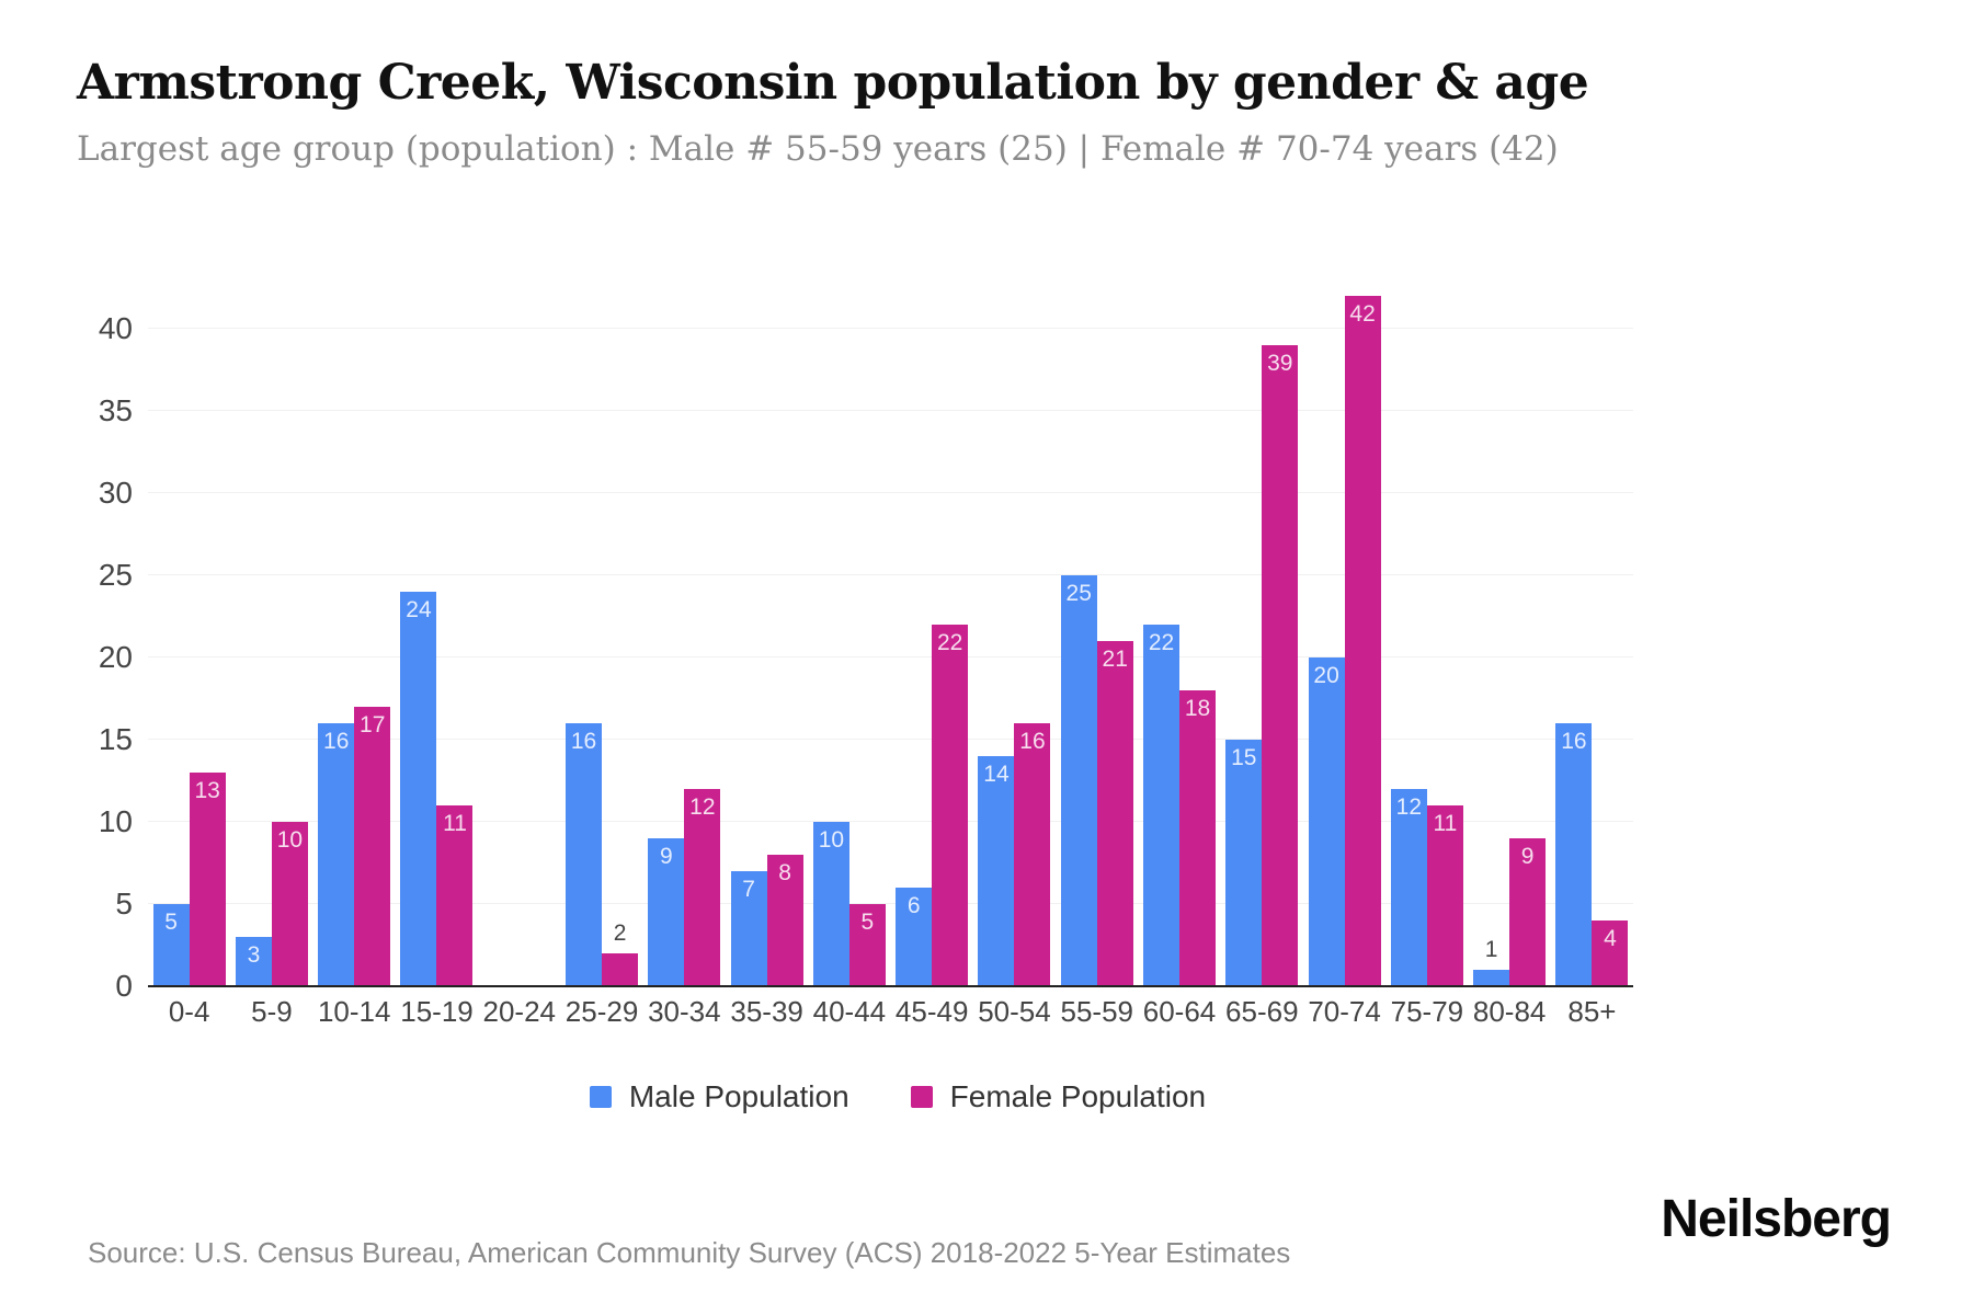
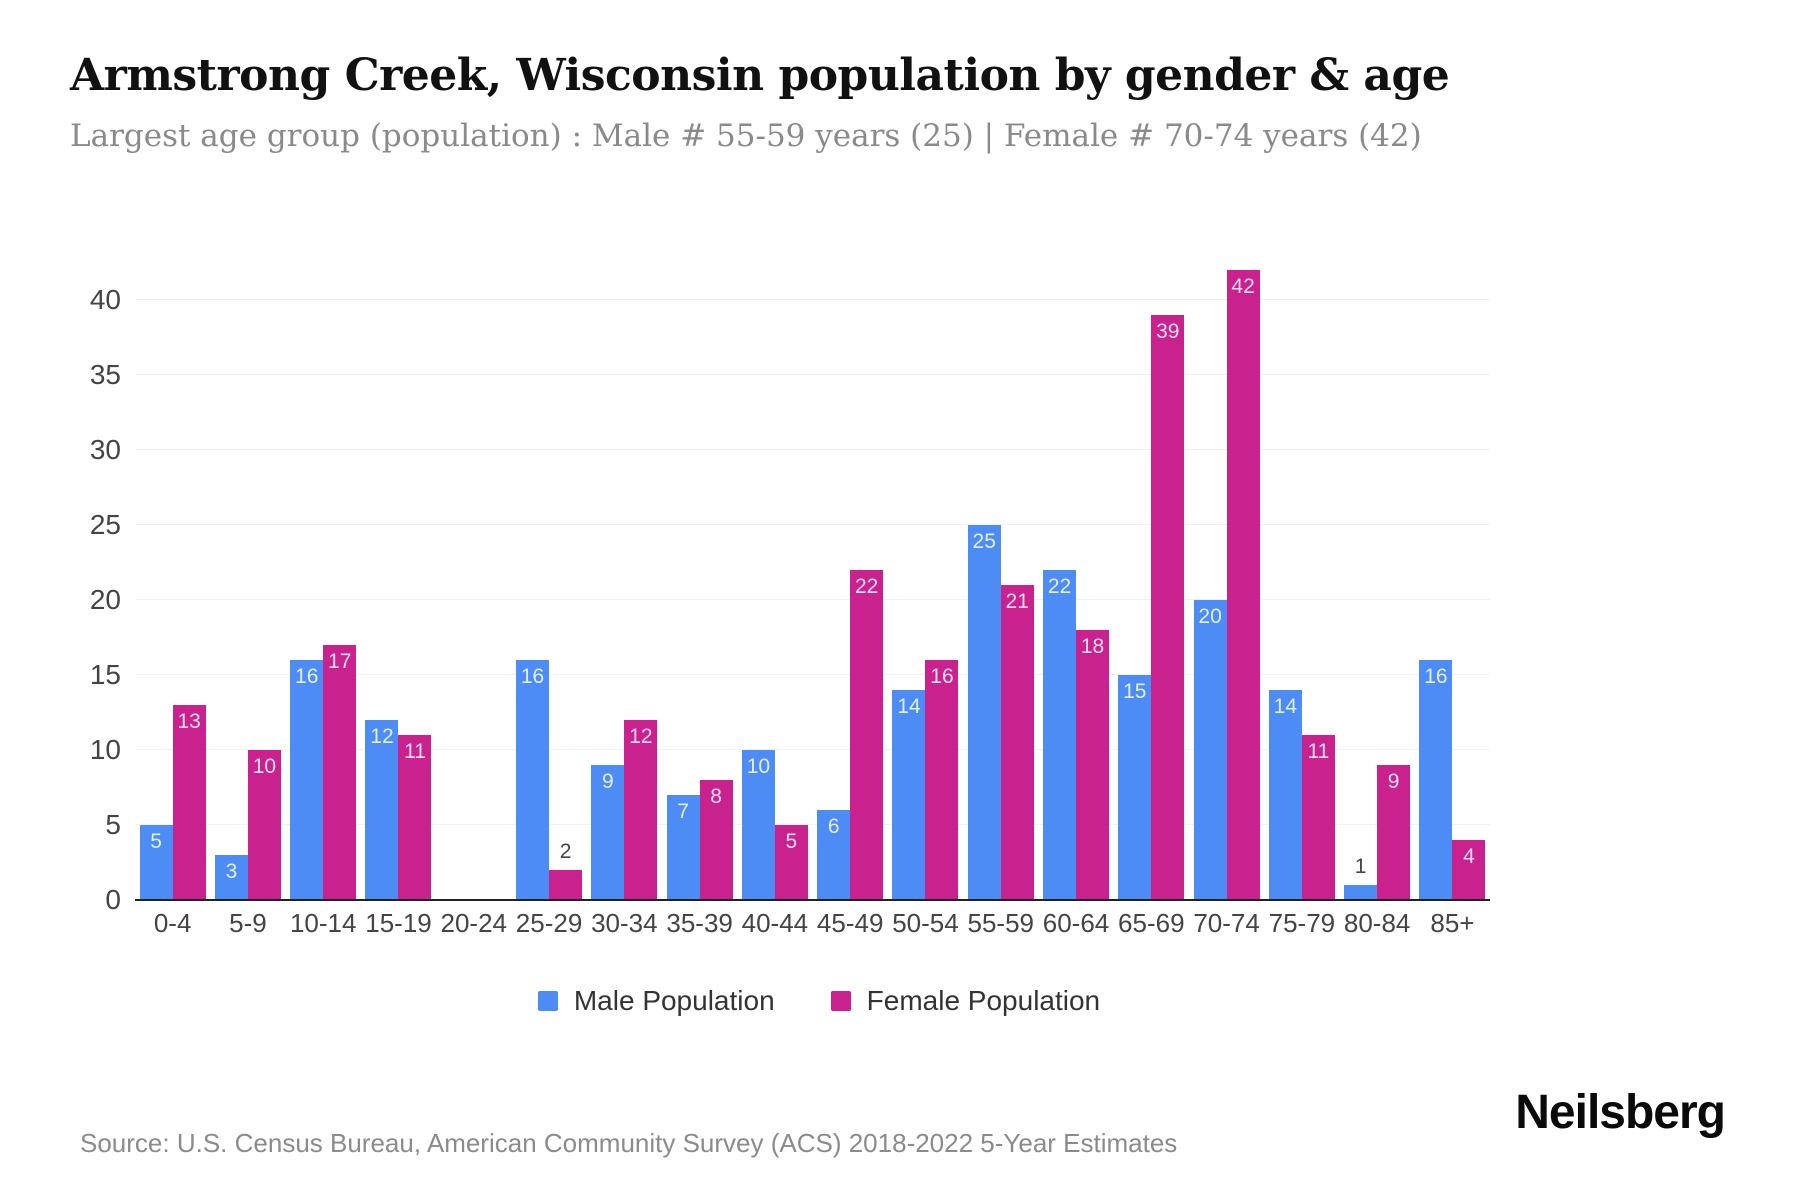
Male Population/15-19: 24 -> 12
Male Population/75-79: 12 -> 14
